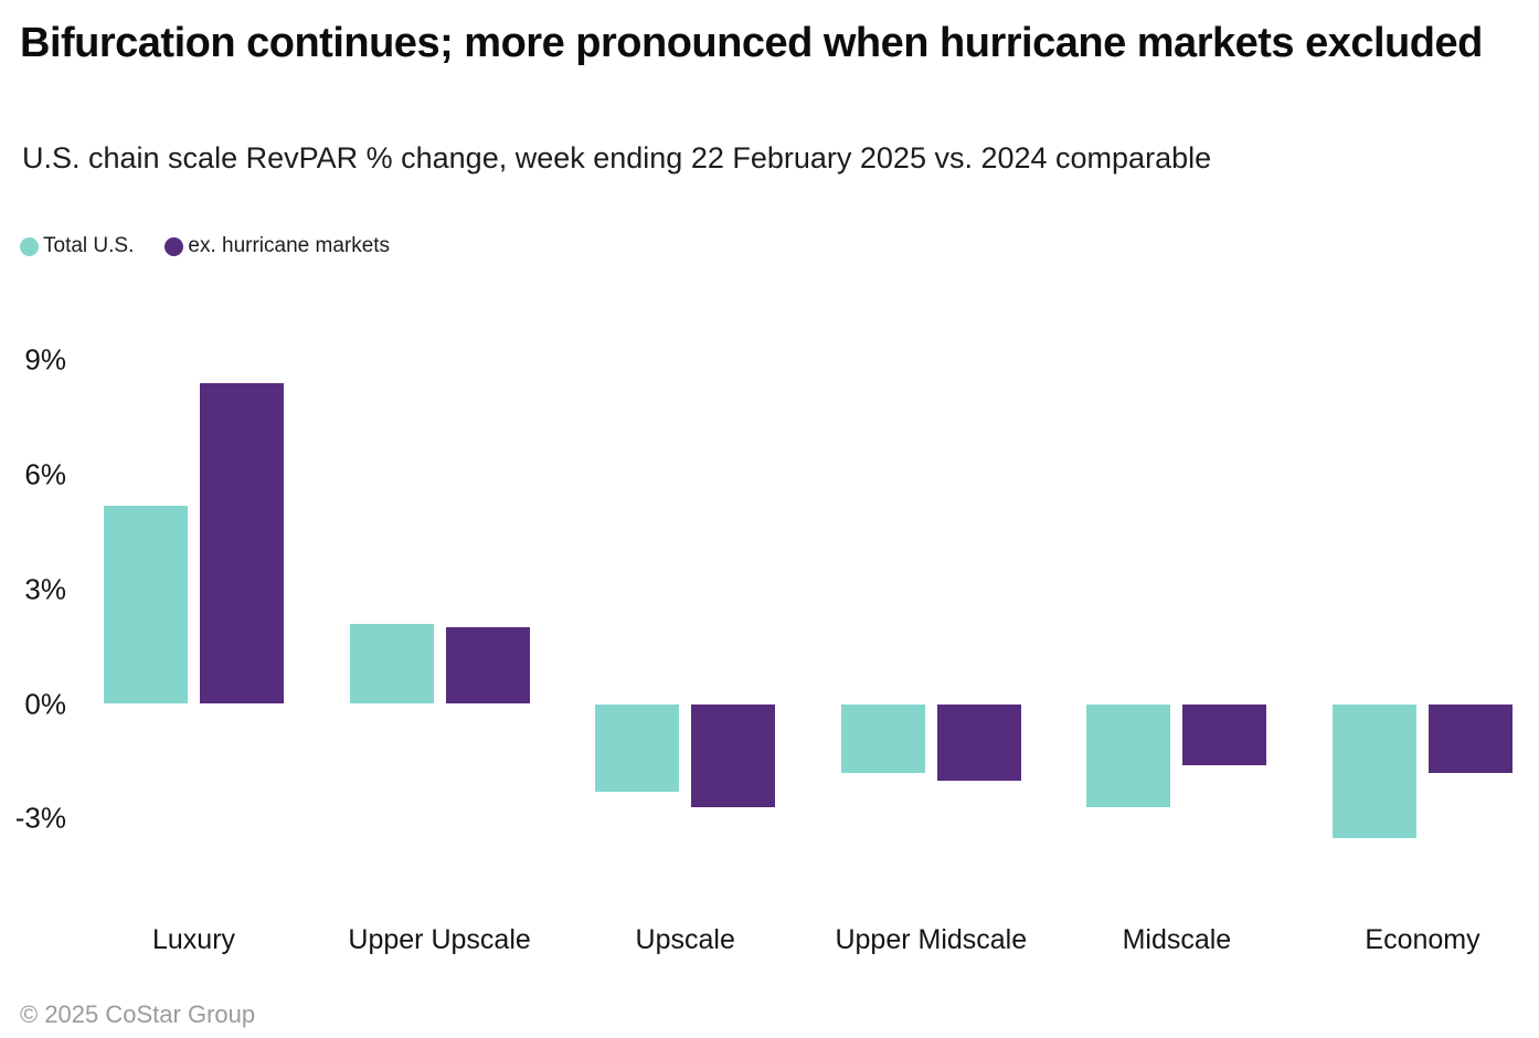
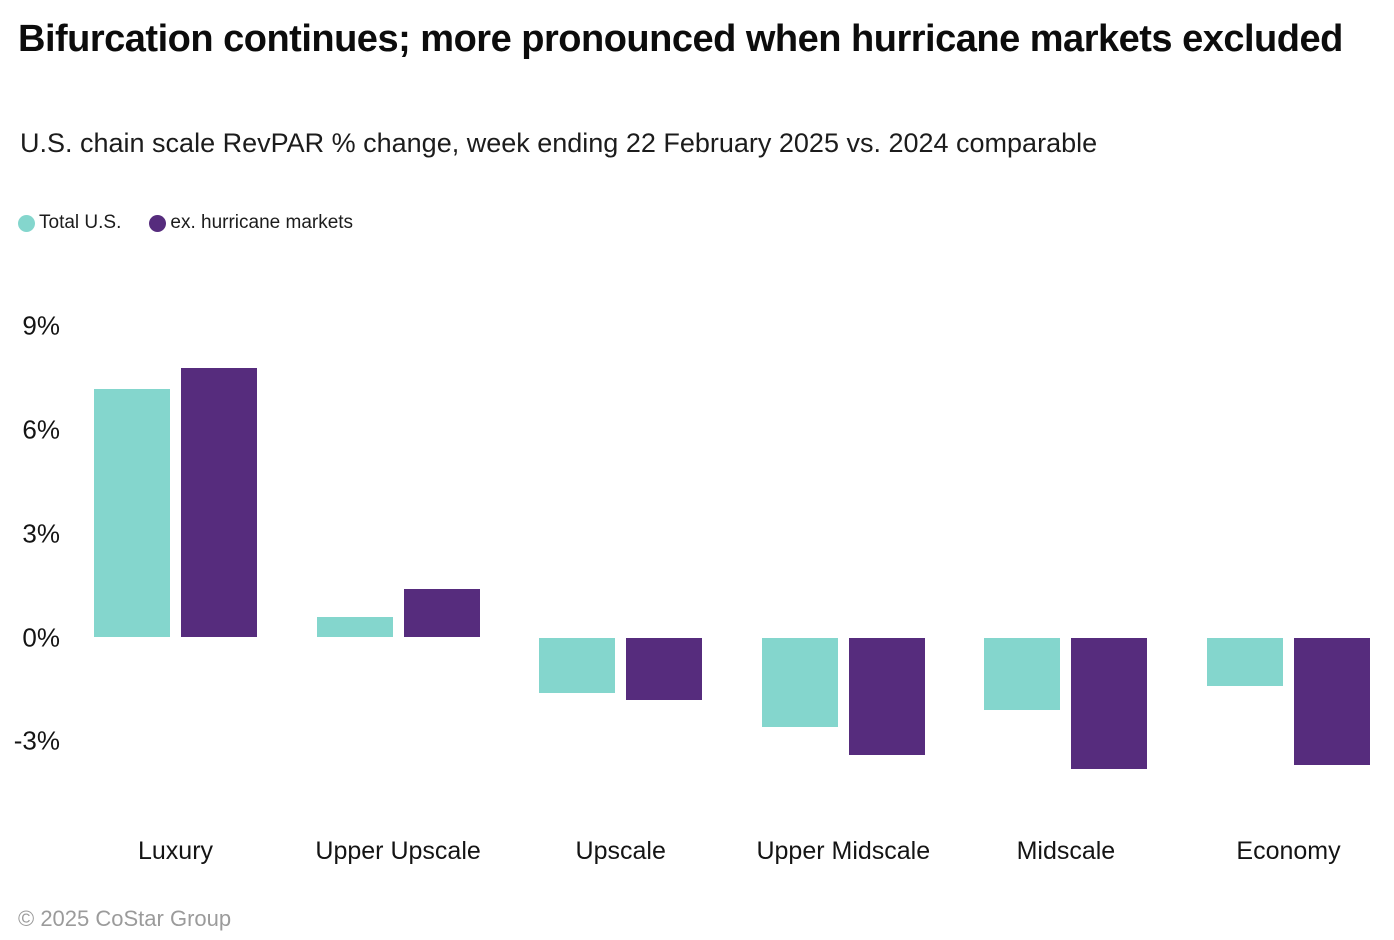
Total U.S./Luxury: 5.2% -> 7.2%
ex. hurricane markets/Luxury: 8.4% -> 7.8%
Total U.S./Upper Upscale: 2.1% -> 0.6%
ex. hurricane markets/Upper Upscale: 2.0% -> 1.4%
Total U.S./Upscale: -2.3% -> -1.6%
ex. hurricane markets/Upscale: -2.7% -> -1.8%
Total U.S./Upper Midscale: -1.8% -> -2.6%
ex. hurricane markets/Upper Midscale: -2.0% -> -3.4%
Total U.S./Midscale: -2.7% -> -2.1%
ex. hurricane markets/Midscale: -1.6% -> -3.8%
Total U.S./Economy: -3.5% -> -1.4%
ex. hurricane markets/Economy: -1.8% -> -3.7%
